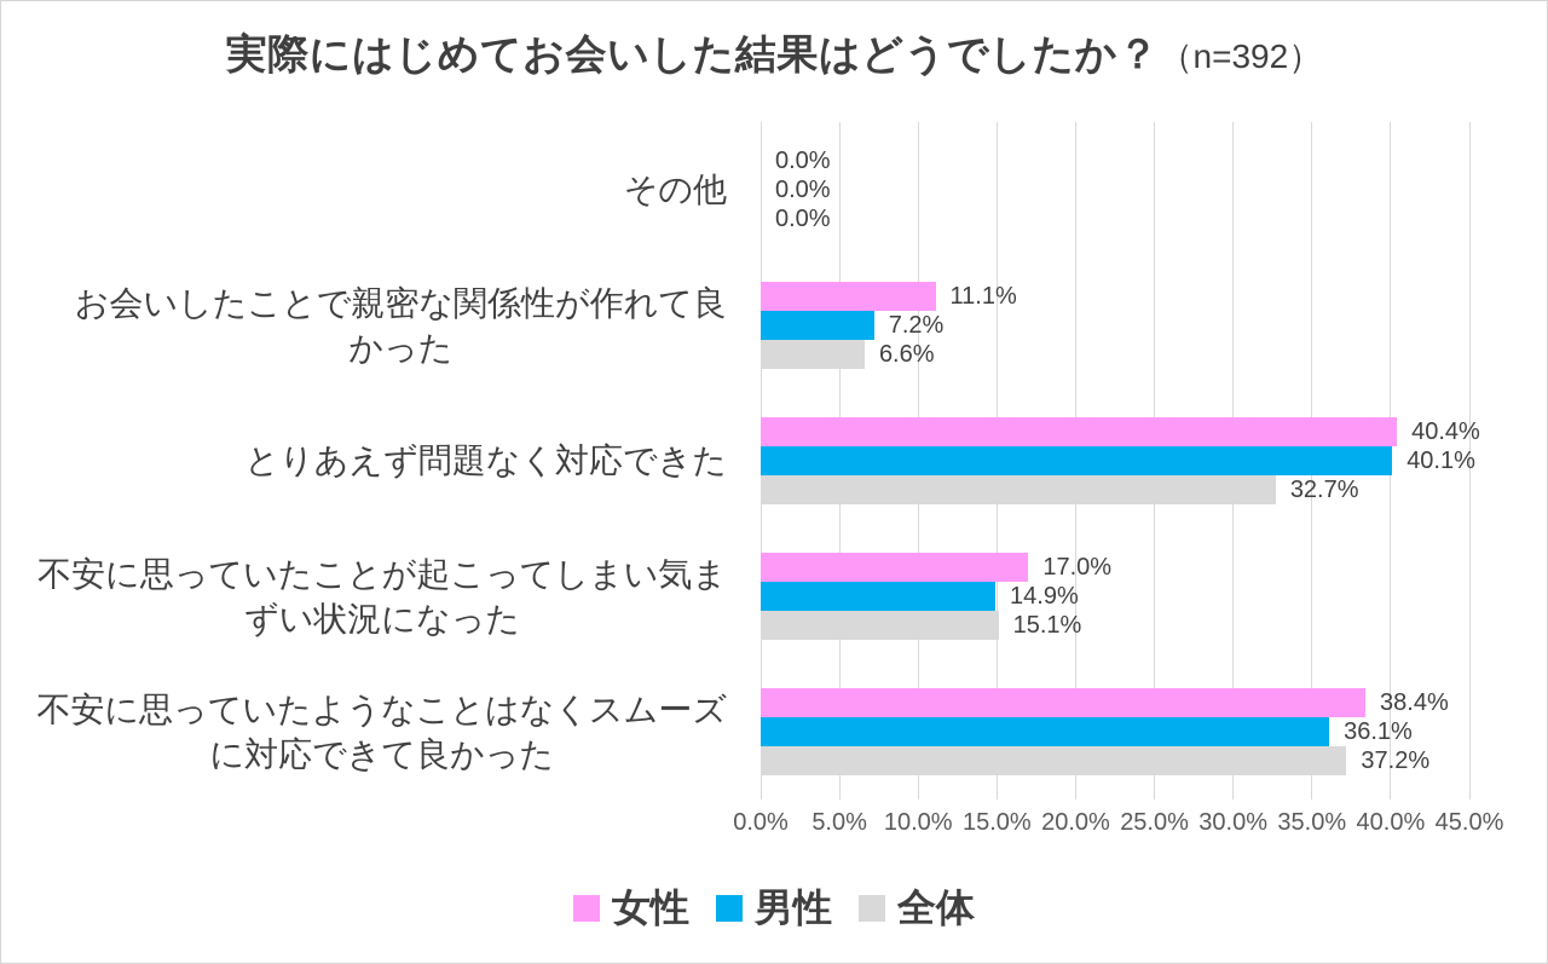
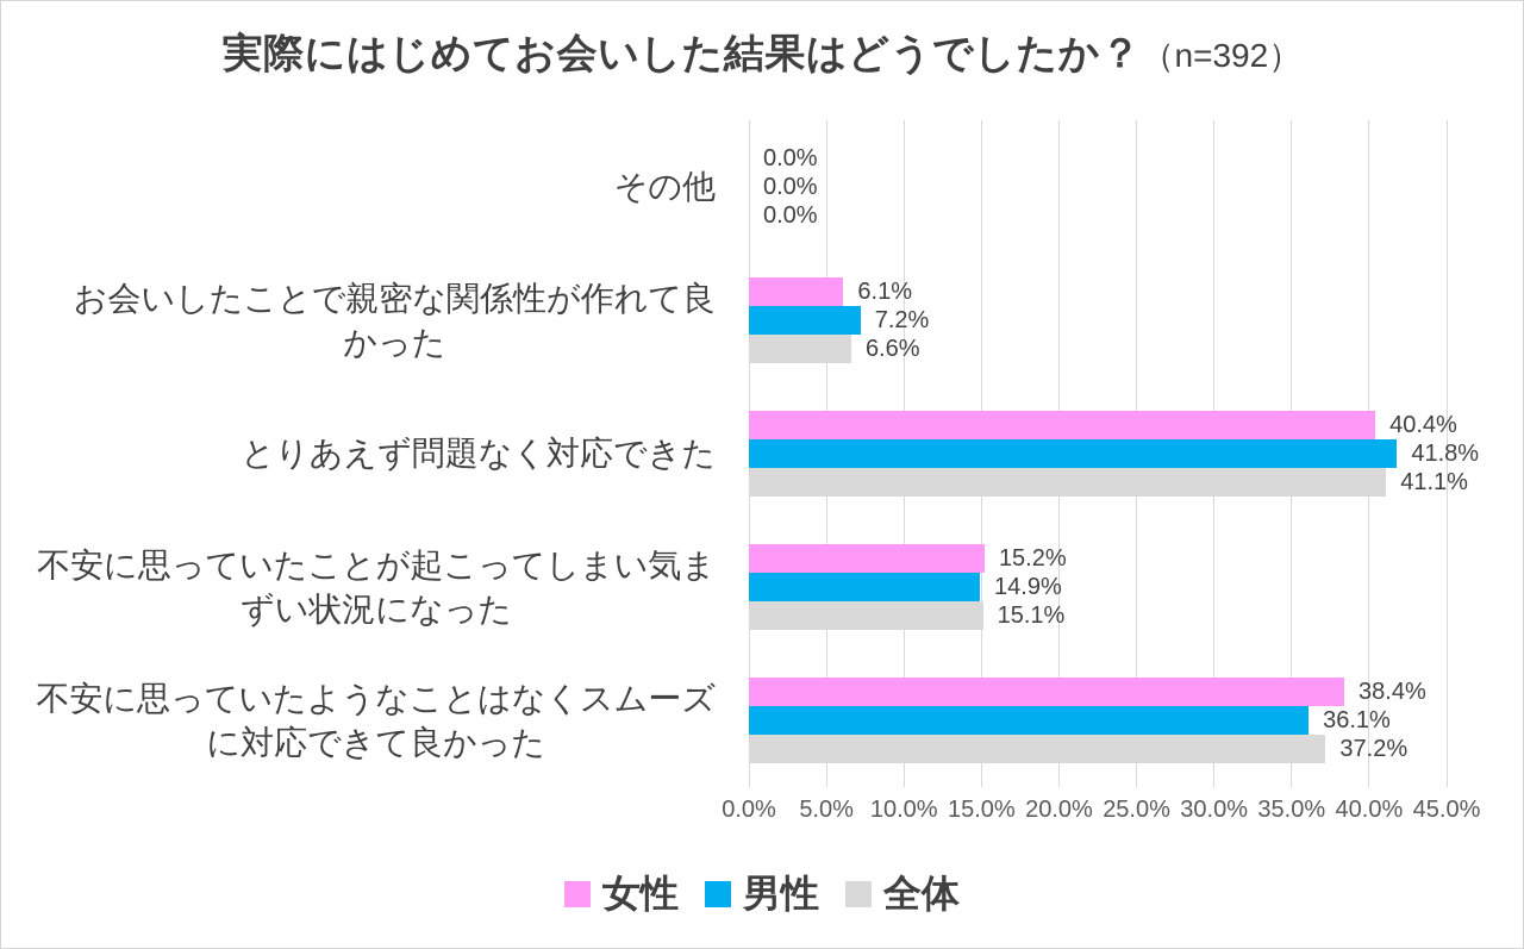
女性/お会いしたことで親密な関係性が作れて良 かった: 11.1% -> 6.1%
男性/とりあえず問題なく対応できた: 40.1% -> 41.8%
全体/とりあえず問題なく対応できた: 32.7% -> 41.1%
女性/不安に思っていたことが起こってしまい気ま ずい状況になった: 17.0% -> 15.2%
